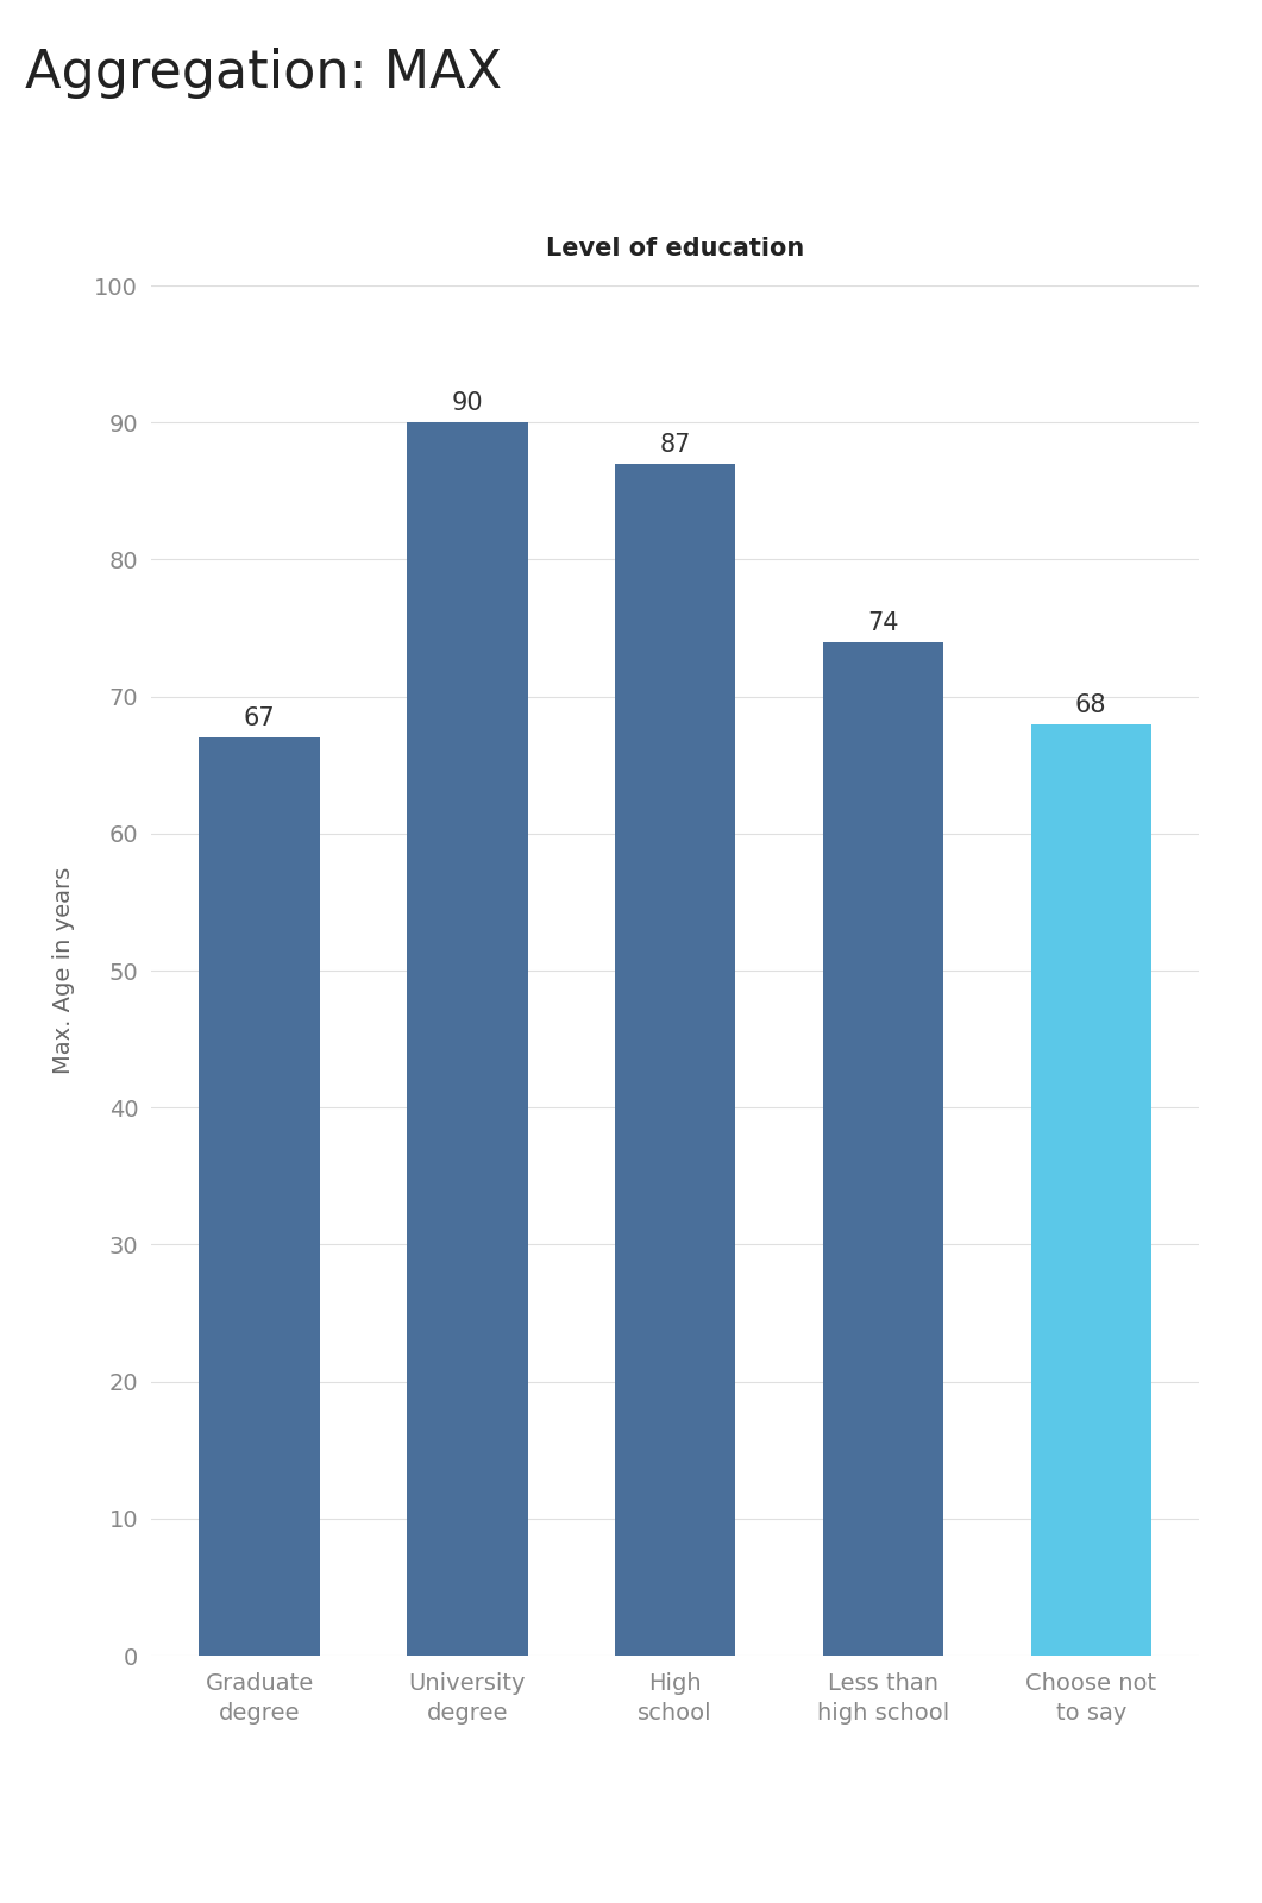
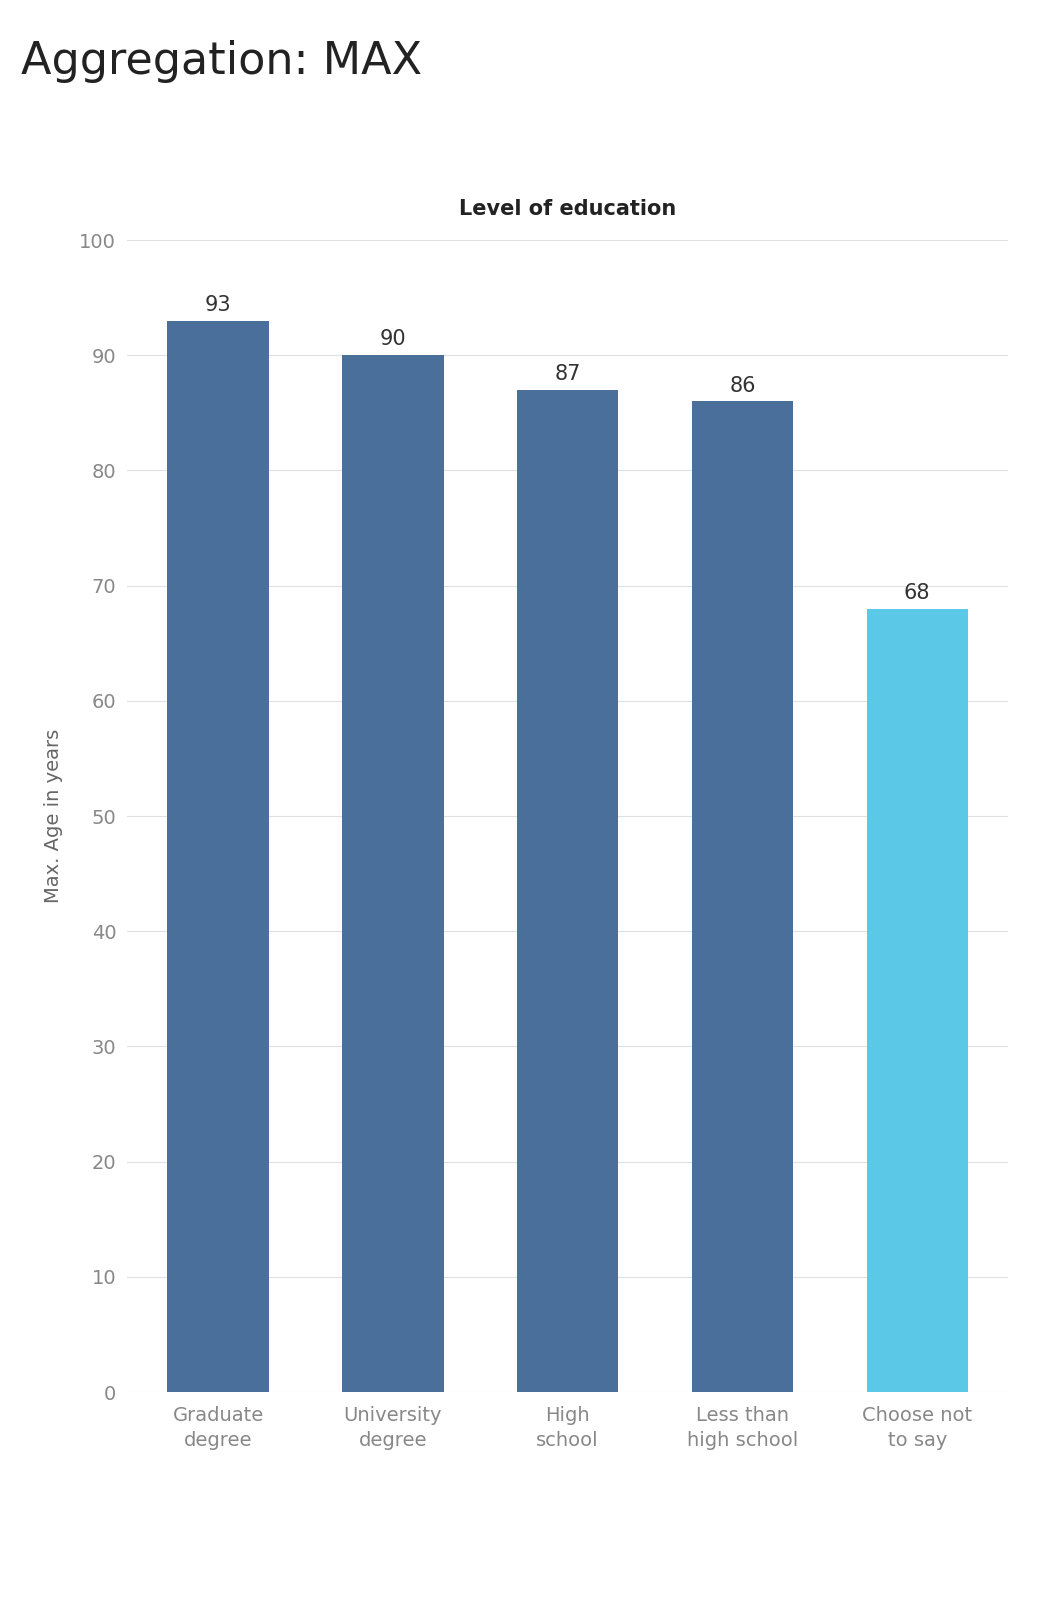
Graduate degree: 67 -> 93
Less than high school: 74 -> 86
